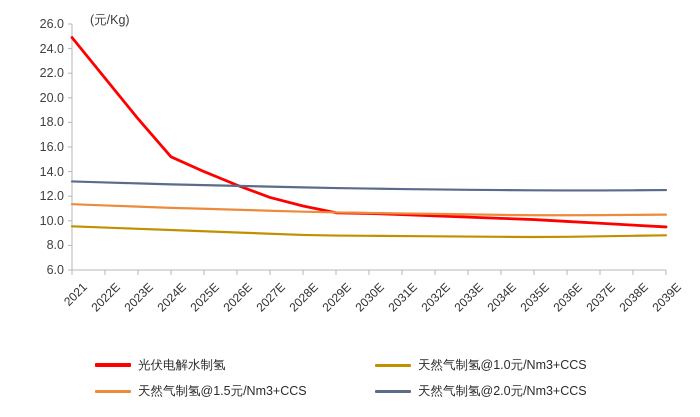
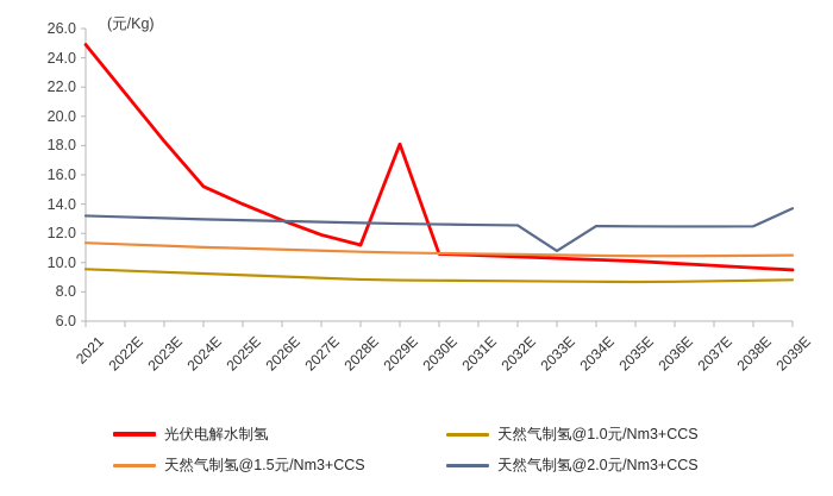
光伏电解水制氢/2029E: 10.7 -> 18.1
天然气制氢@2.0元/Nm3+CCS/2033E: 12.5 -> 10.8
天然气制氢@2.0元/Nm3+CCS/2039E: 12.5 -> 13.7
